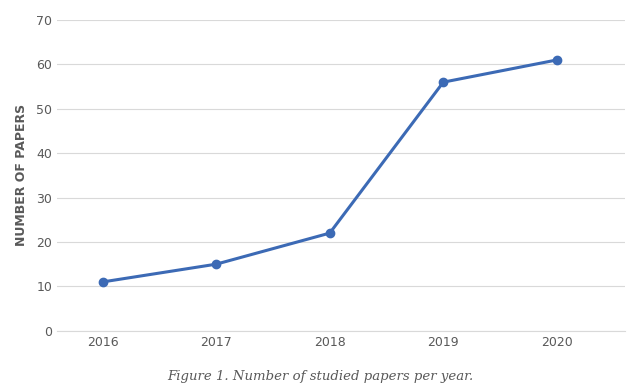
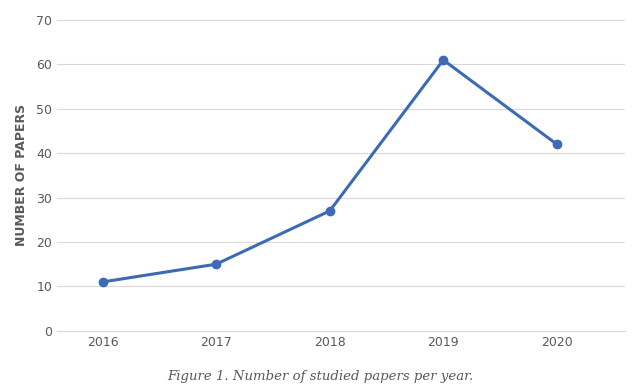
2018: 22 -> 27
2019: 56 -> 61
2020: 61 -> 42
